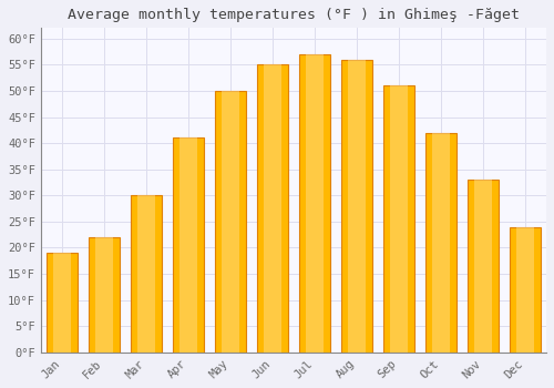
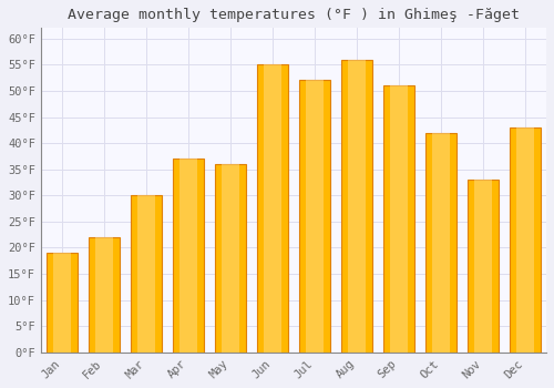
Apr: 41°F -> 37°F
May: 50°F -> 36°F
Jul: 57°F -> 52°F
Dec: 24°F -> 43°F
